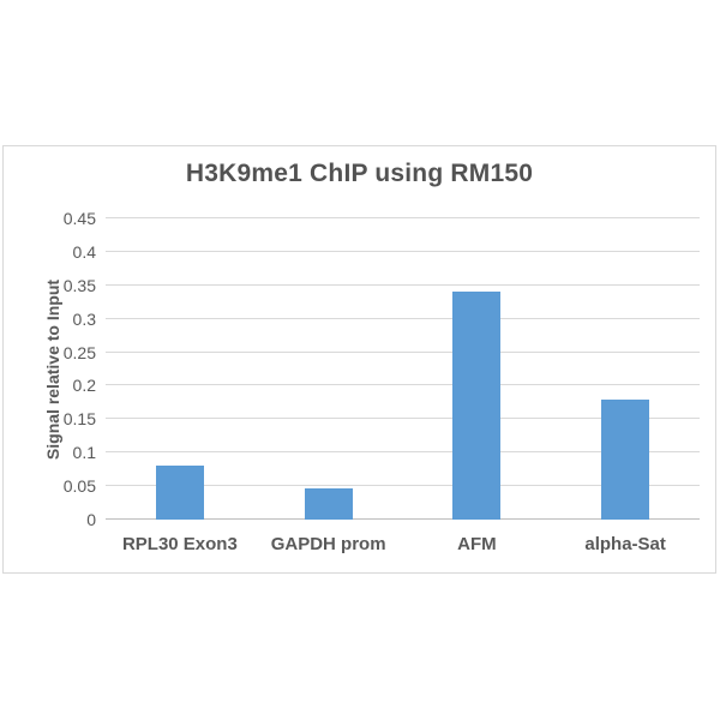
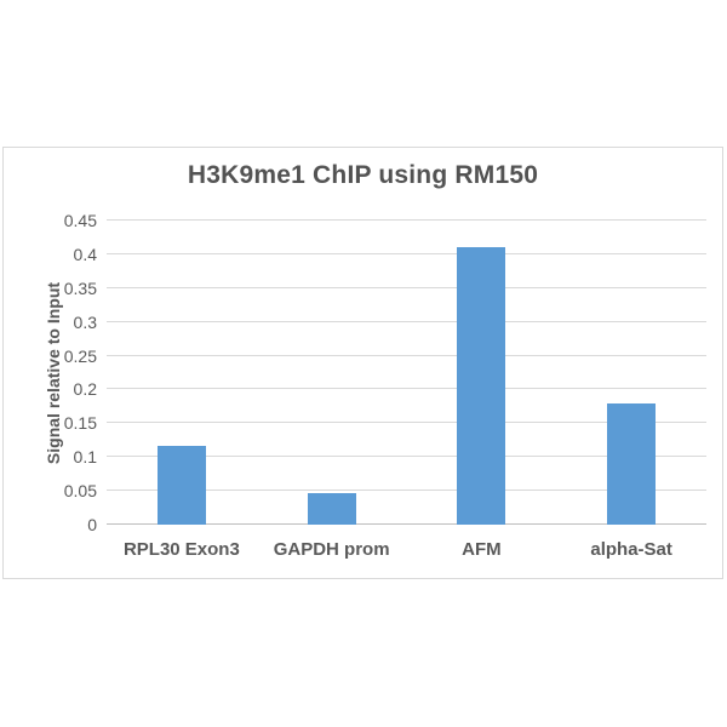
RPL30 Exon3: 0.08 -> 0.12
AFM: 0.34 -> 0.41
